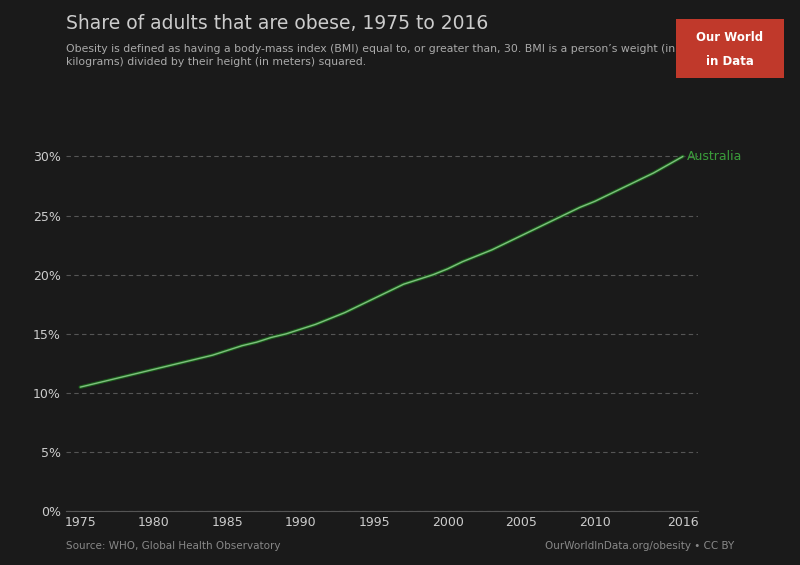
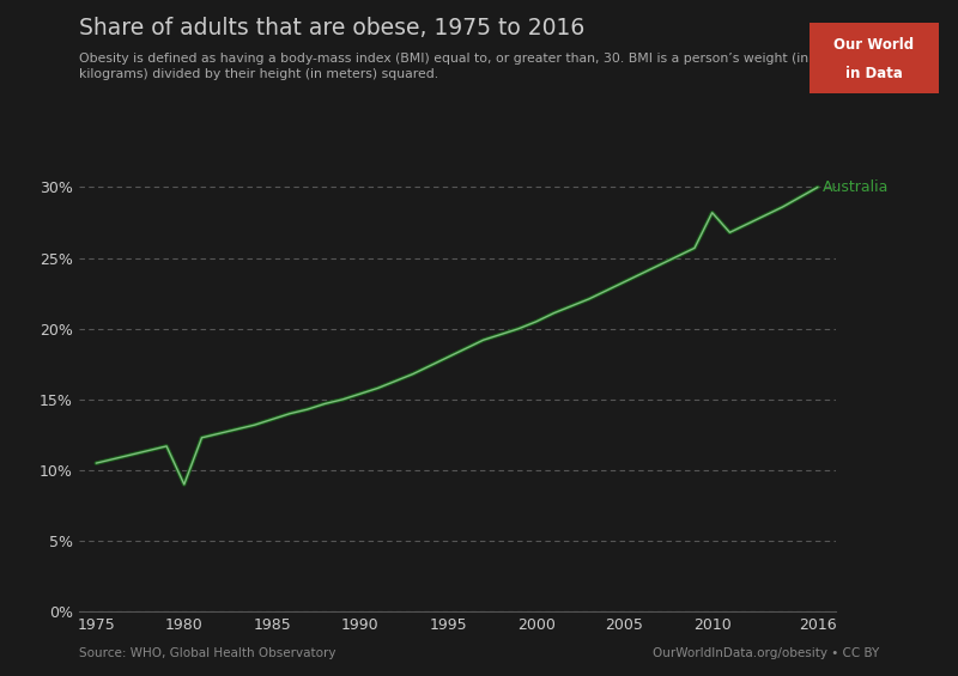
1980: 12.0% -> 9.0%
2010: 26.2% -> 28.2%
